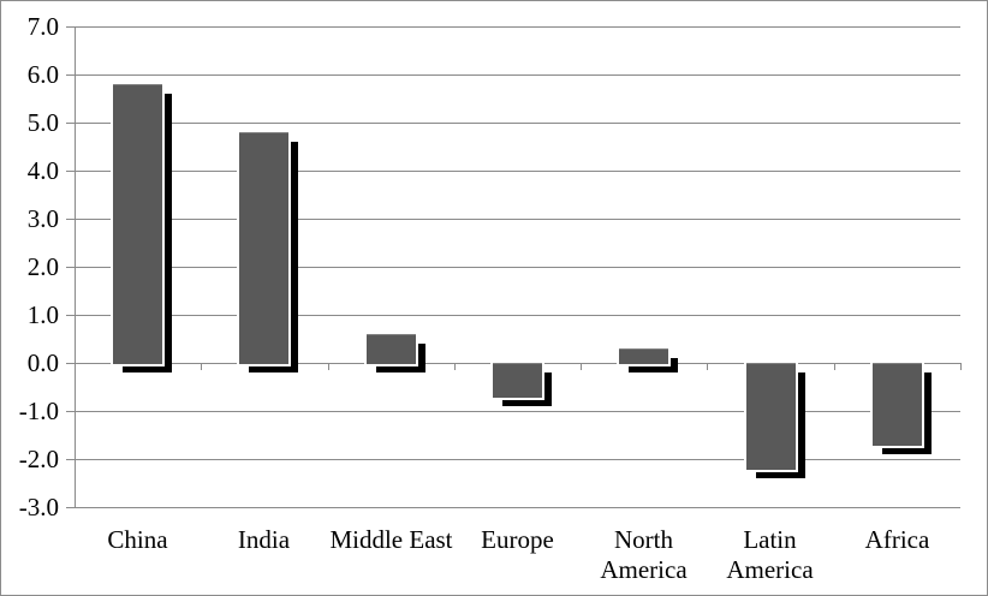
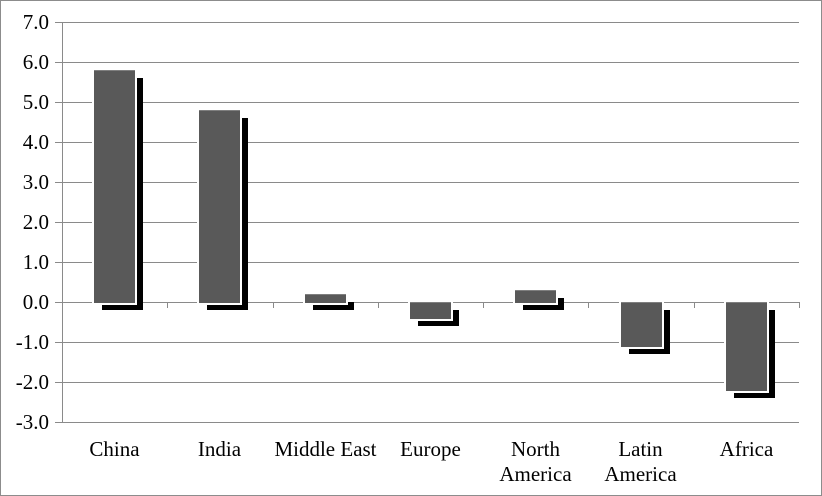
Middle East: 0.6 -> 0.2
Europe: -0.7 -> -0.4
Latin America: -2.2 -> -1.1
Africa: -1.7 -> -2.2
